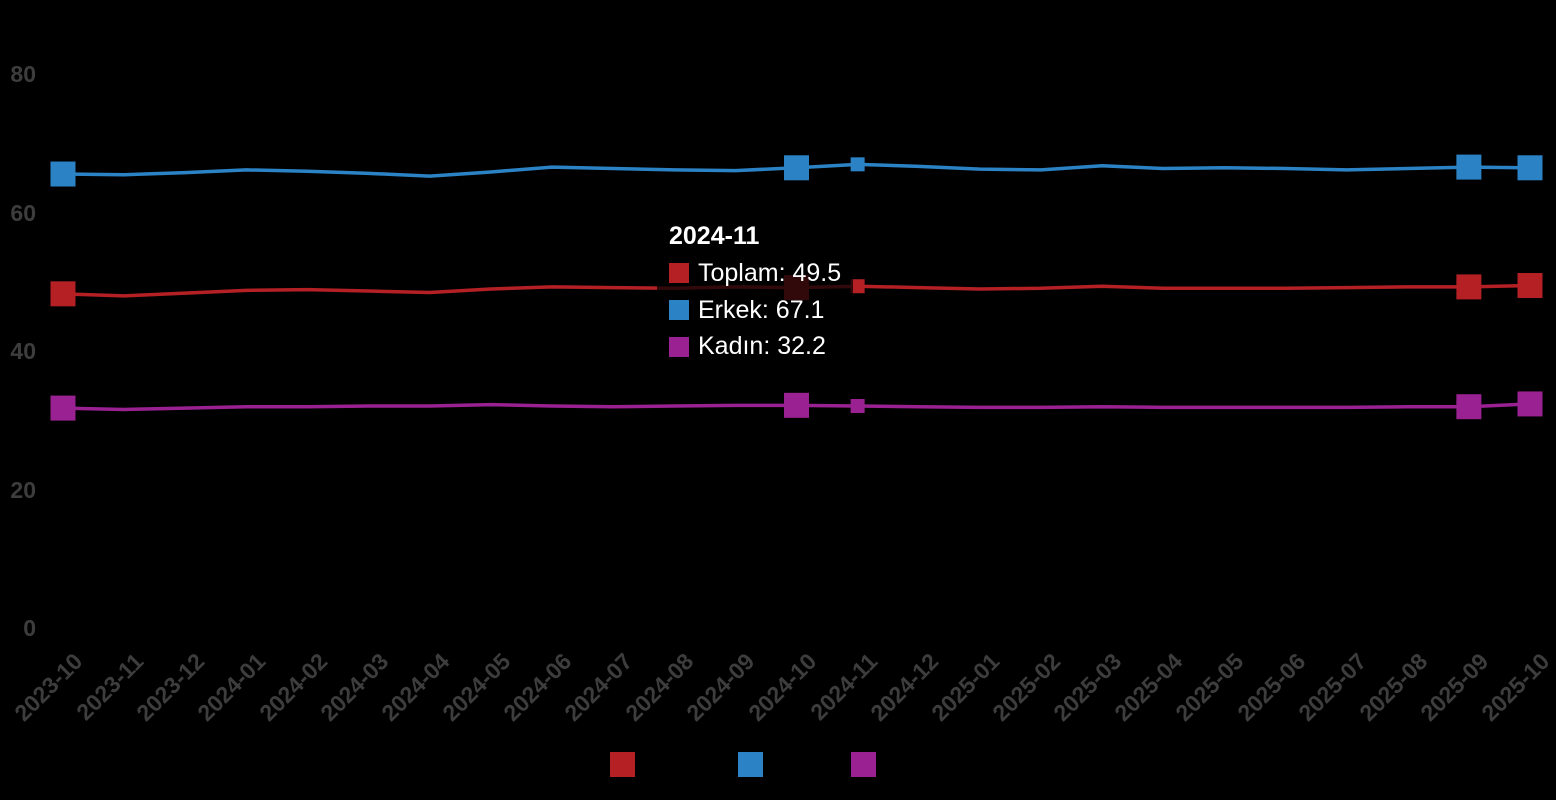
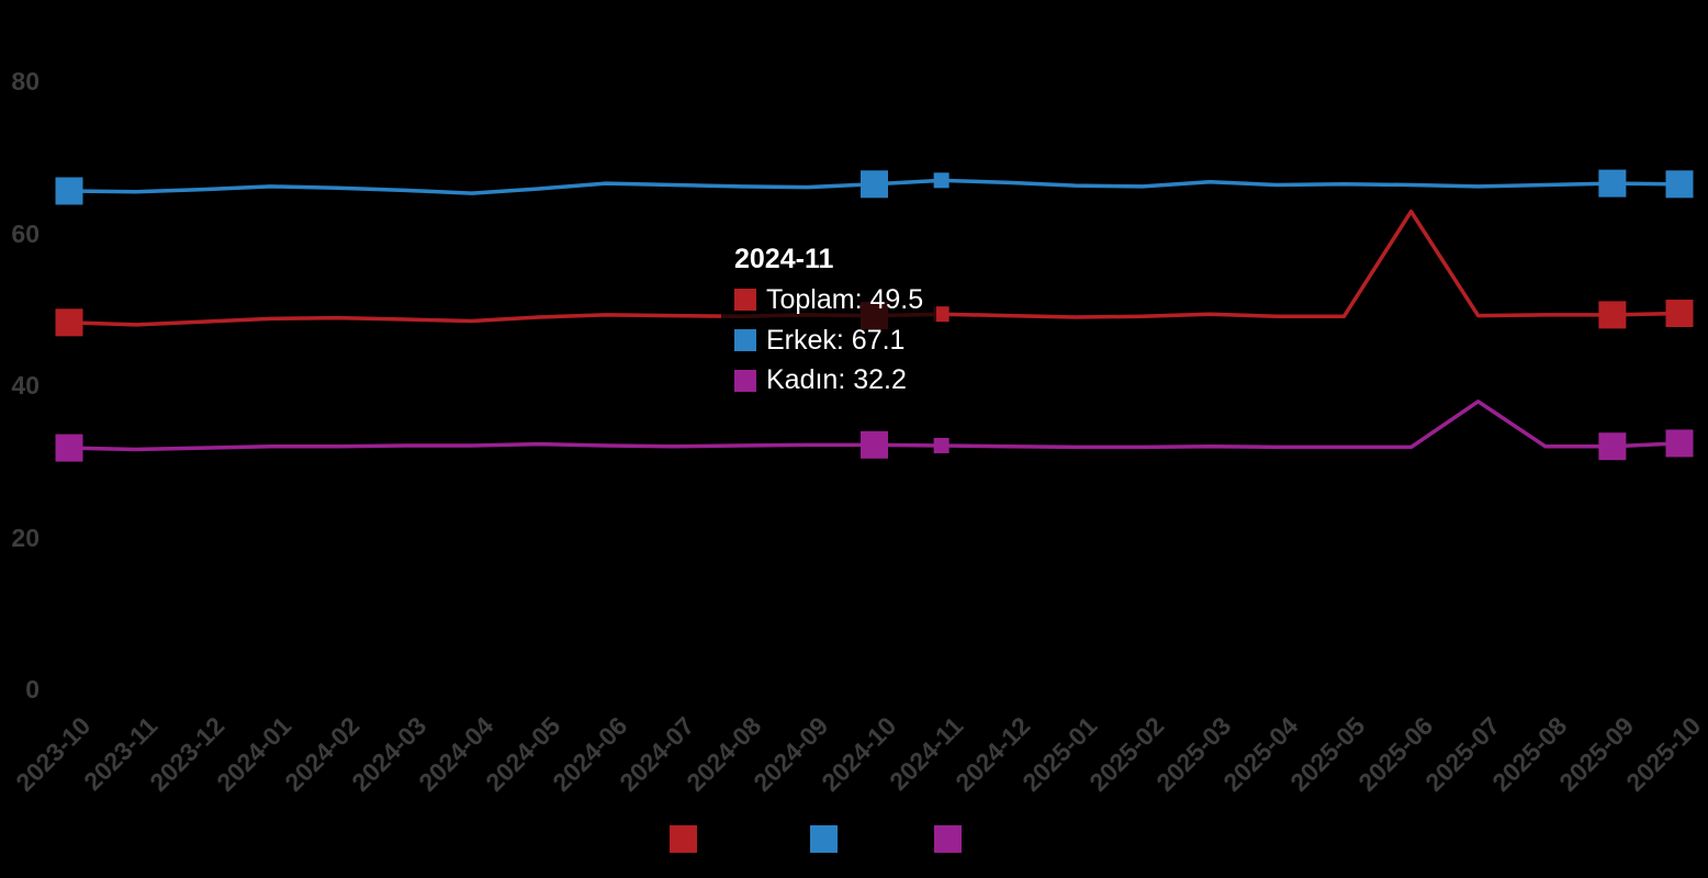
Toplam/2025-06: 49 -> 63
Kadın/2025-07: 32 -> 38
